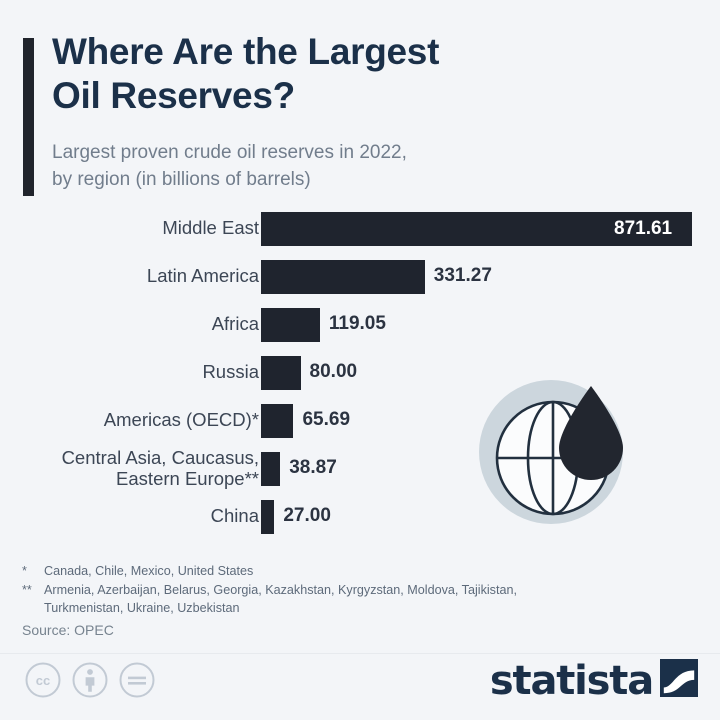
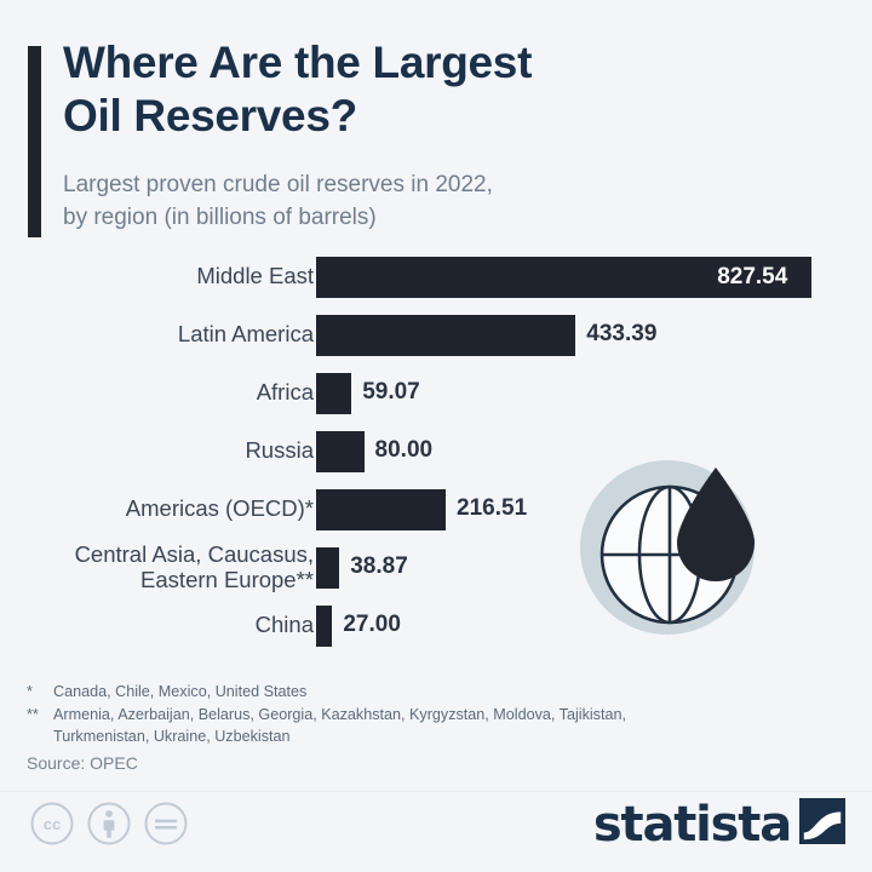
Middle East: 871.61 -> 827.54
Latin America: 331.27 -> 433.39
Africa: 119.05 -> 59.07
Americas (OECD)*: 65.69 -> 216.51
